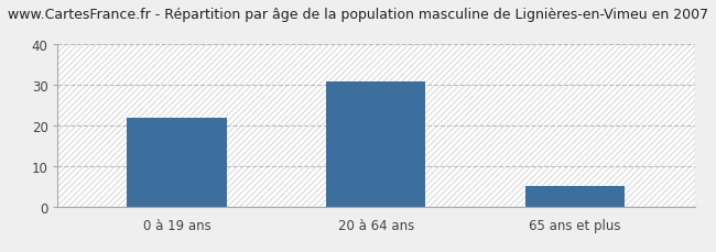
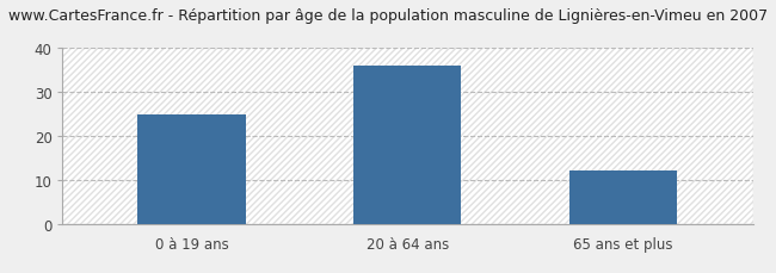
0 à 19 ans: 22 -> 25
20 à 64 ans: 31 -> 36
65 ans et plus: 5 -> 12
